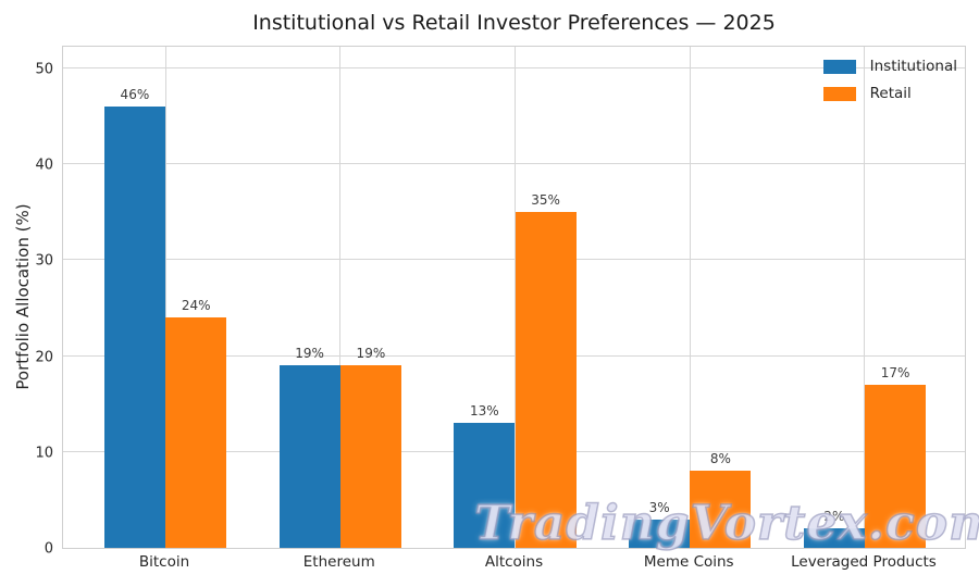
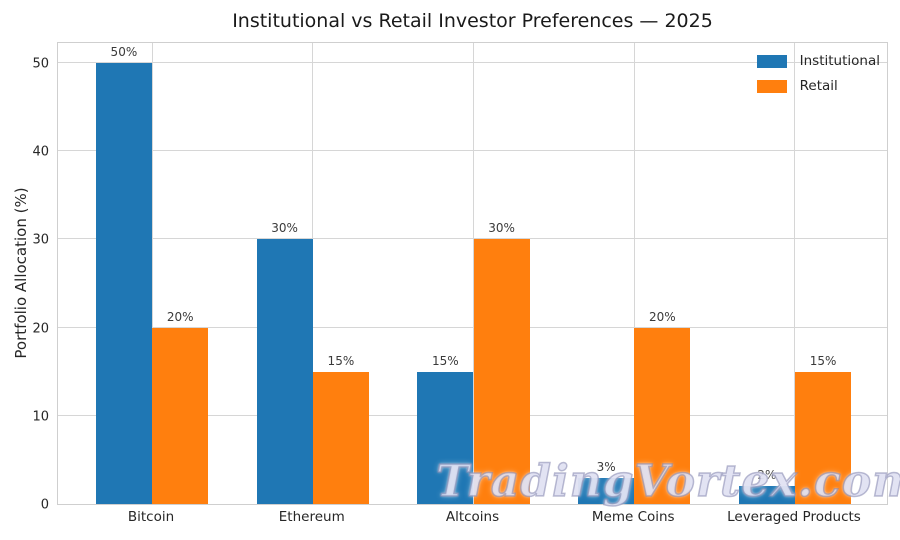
Institutional/Bitcoin: 46% -> 50%
Retail/Bitcoin: 24% -> 20%
Institutional/Ethereum: 19% -> 30%
Retail/Ethereum: 19% -> 15%
Institutional/Altcoins: 13% -> 15%
Retail/Altcoins: 35% -> 30%
Retail/Meme Coins: 8% -> 20%
Retail/Leveraged Products: 17% -> 15%
